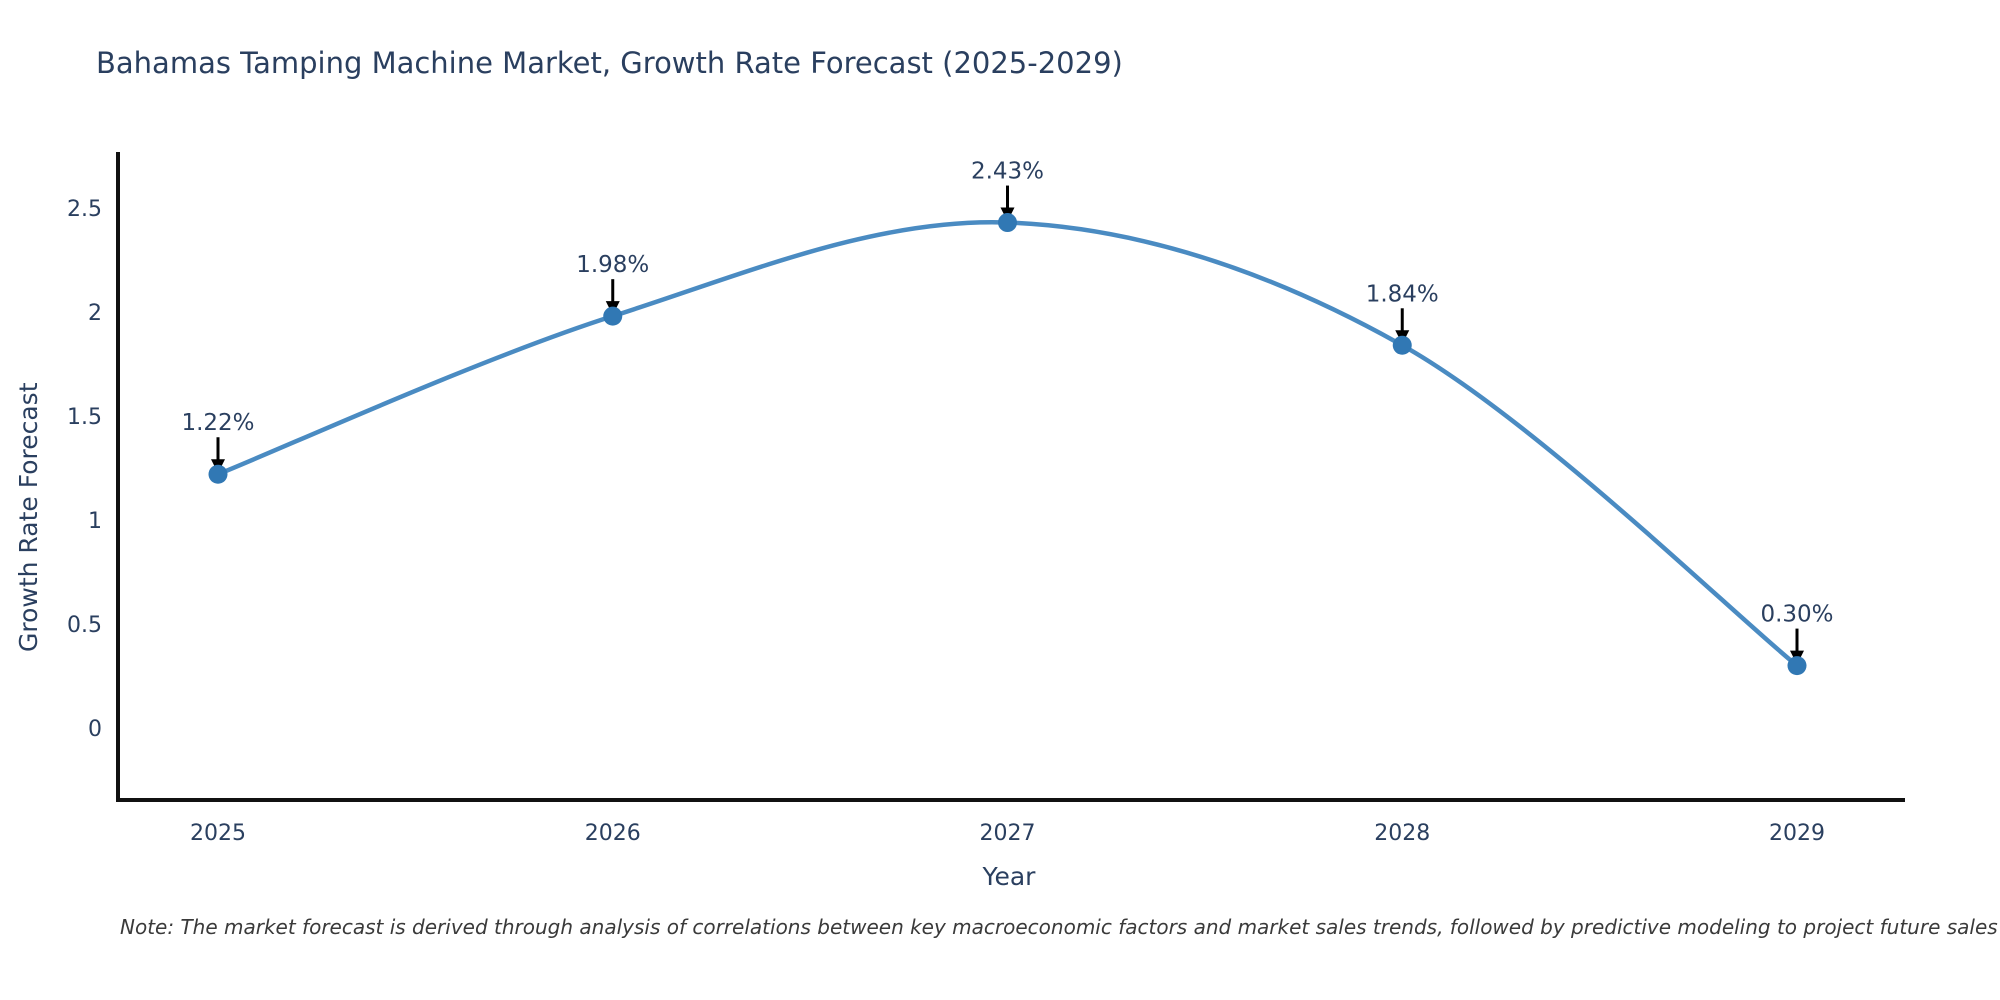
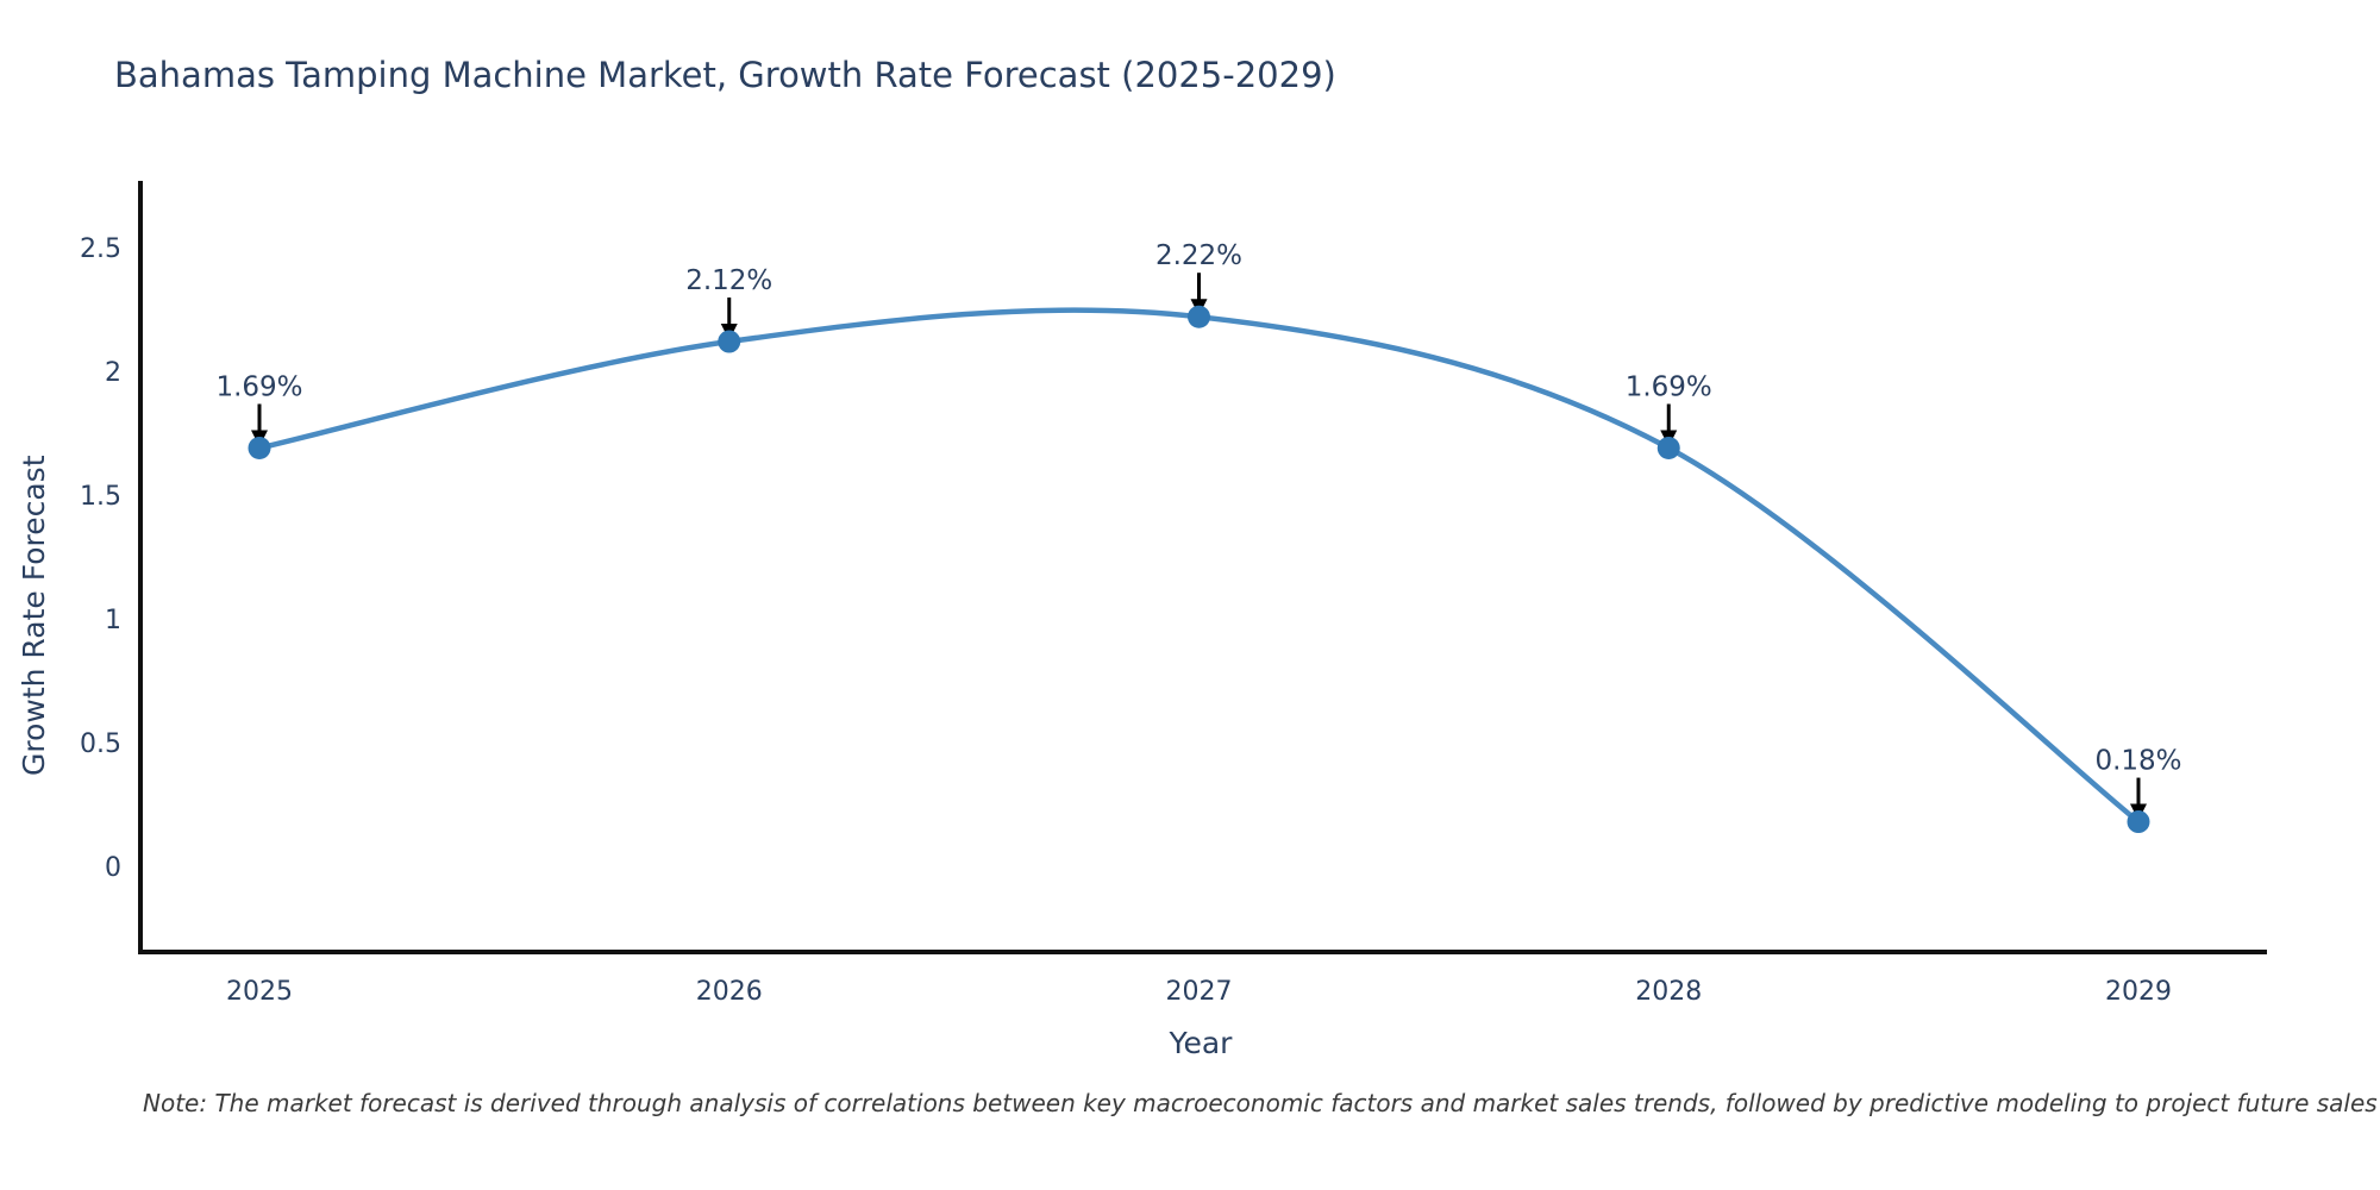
2025: 1.22% -> 1.69%
2026: 1.98% -> 2.12%
2027: 2.43% -> 2.22%
2028: 1.84% -> 1.69%
2029: 0.30% -> 0.18%
